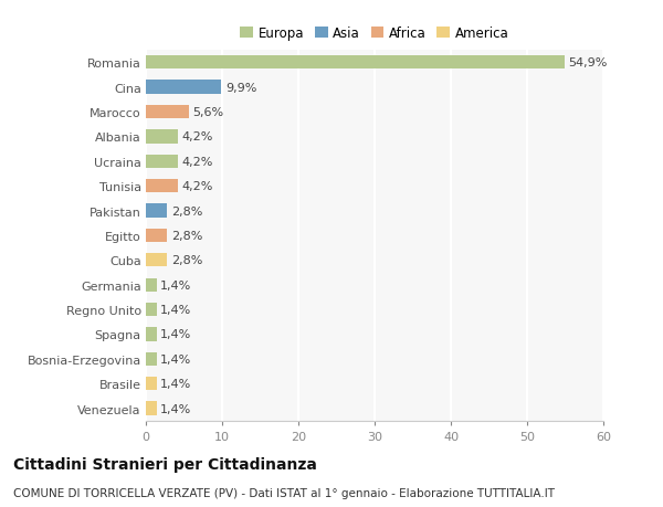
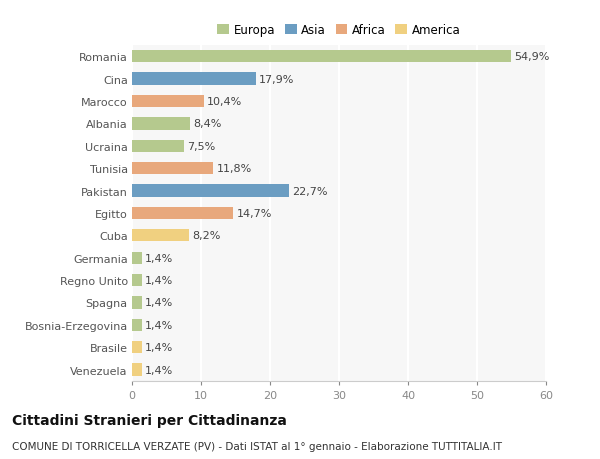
Cina: 9,9% -> 17,9%
Marocco: 5,6% -> 10,4%
Albania: 4,2% -> 8,4%
Ucraina: 4,2% -> 7,5%
Tunisia: 4,2% -> 11,8%
Pakistan: 2,8% -> 22,7%
Egitto: 2,8% -> 14,7%
Cuba: 2,8% -> 8,2%
